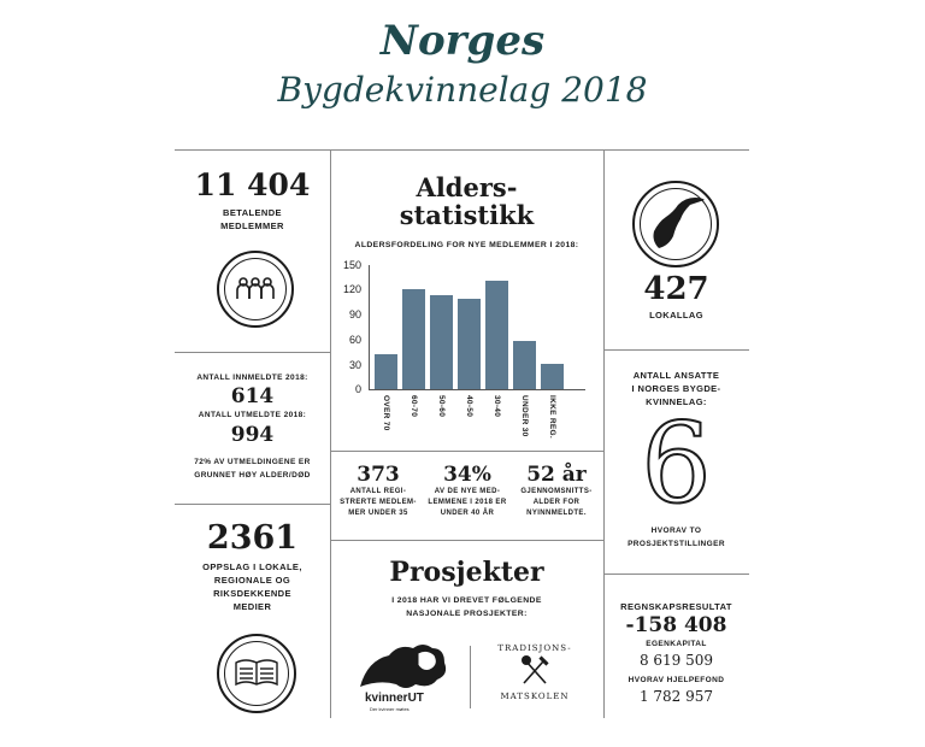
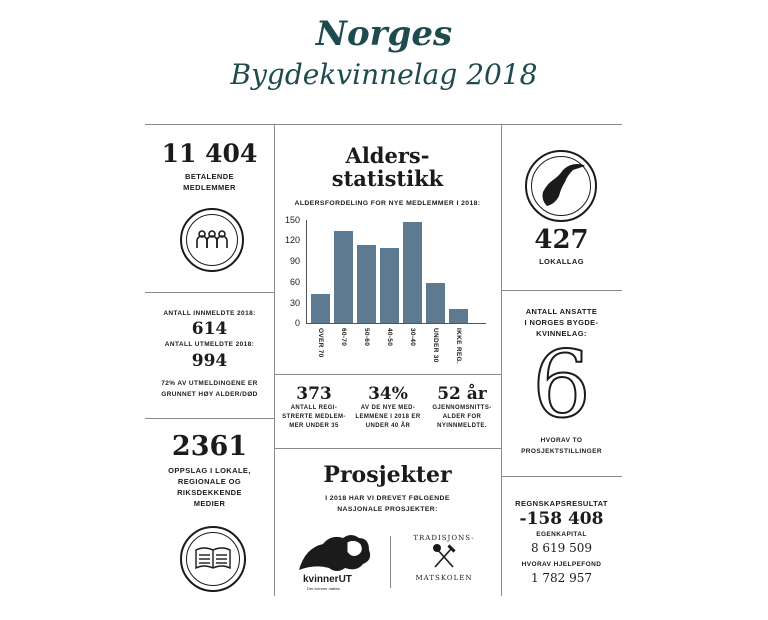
60-70: 120 -> 130
30-40: 130 -> 140
IKKE REG.: 30 -> 20
